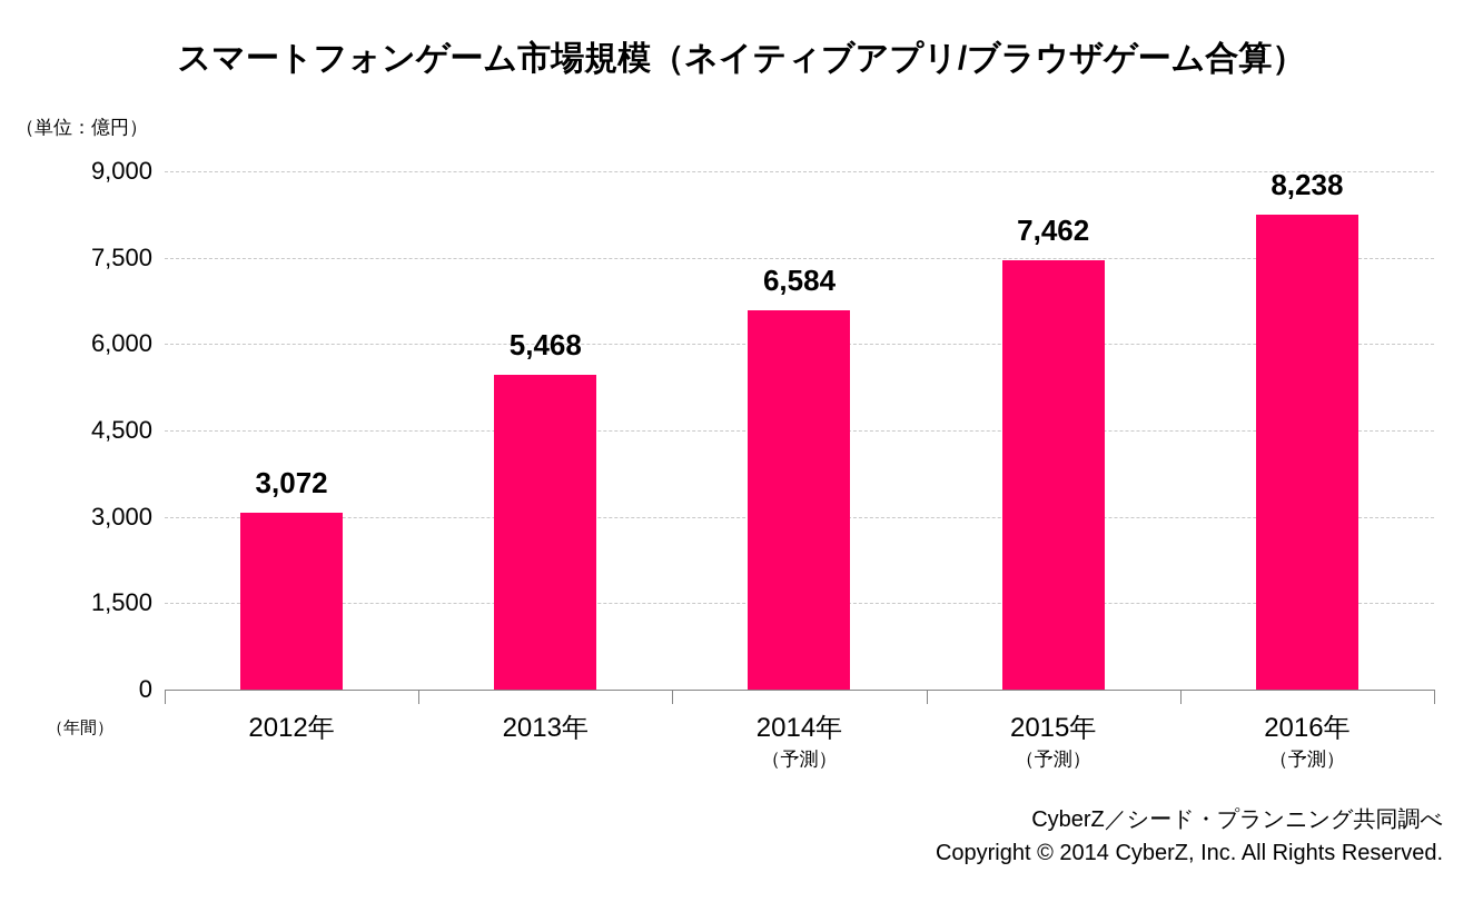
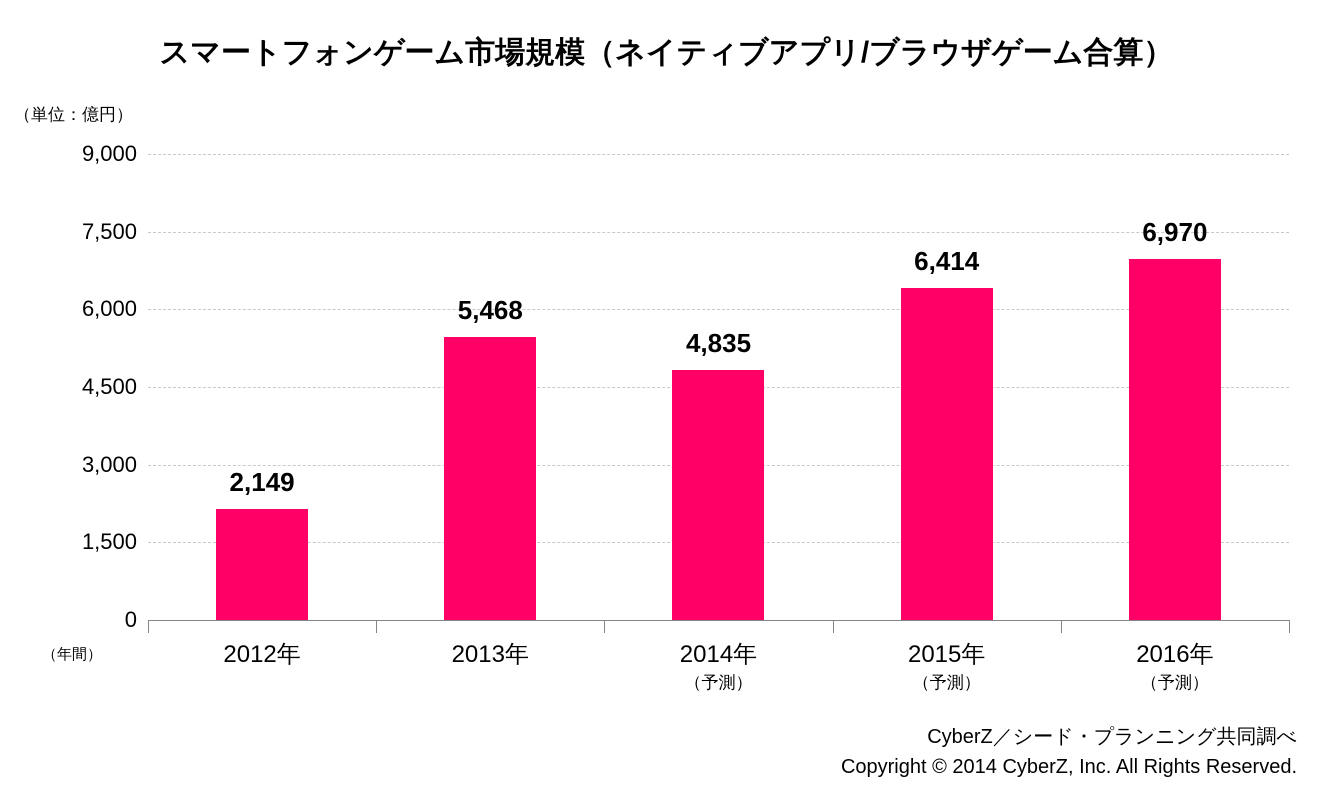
2012年: 3,072 -> 2,149
2014年: 6,584 -> 4,835
2015年: 7,462 -> 6,414
2016年: 8,238 -> 6,970
